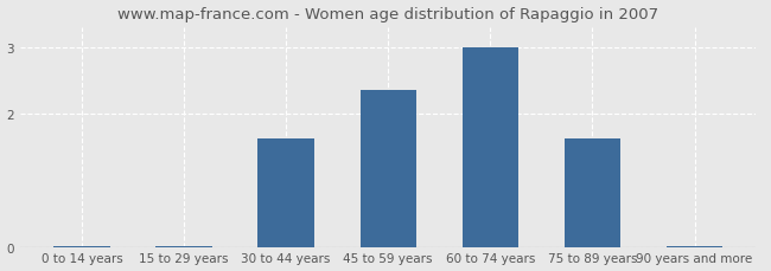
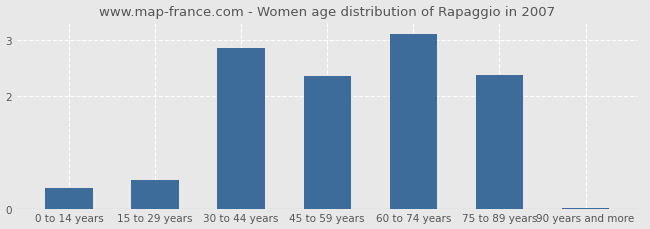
0 to 14 years: 0.01 -> 0.36
15 to 29 years: 0.01 -> 0.50
30 to 44 years: 1.62 -> 2.86
60 to 74 years: 3.00 -> 3.10
75 to 89 years: 1.62 -> 2.38
